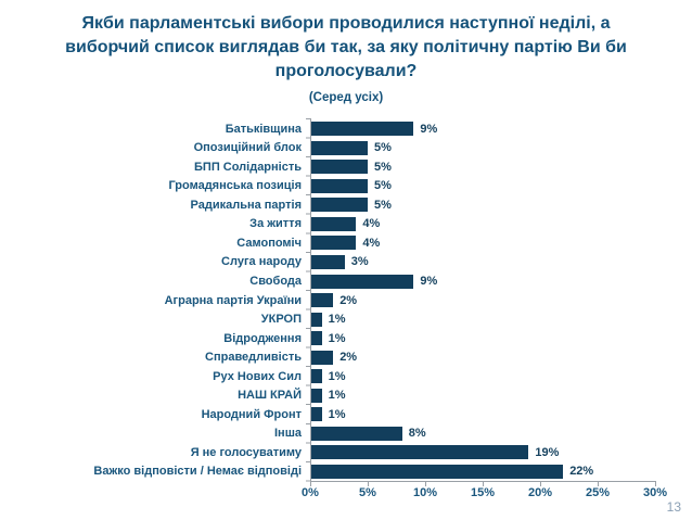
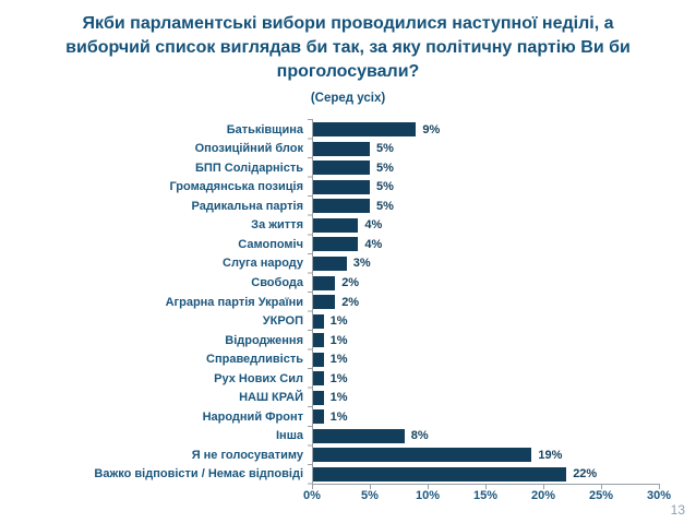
Свобода: 9% -> 2%
Справедливість: 2% -> 1%
